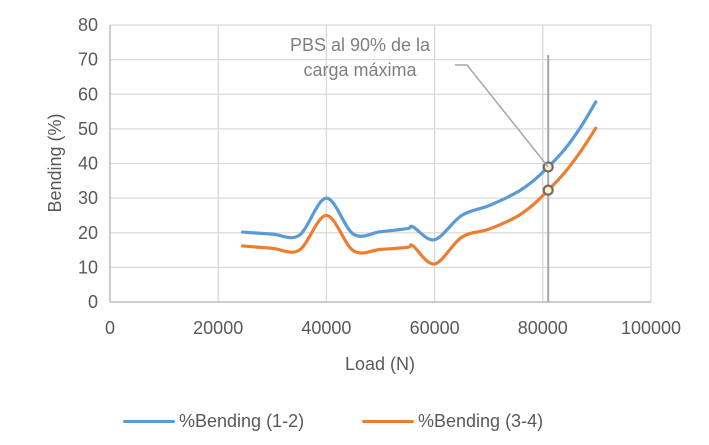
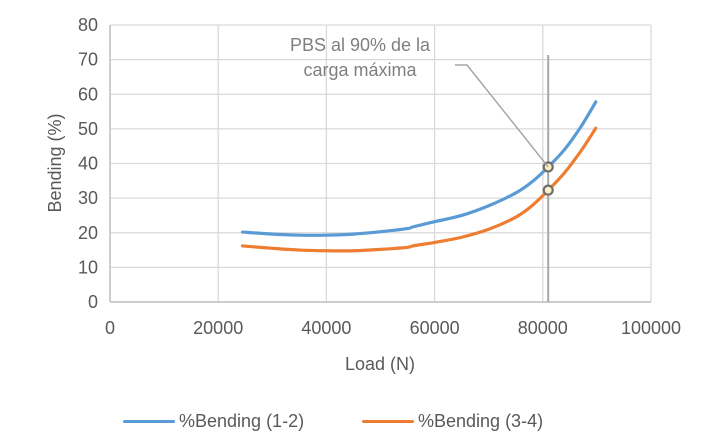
%Bending (1-2)/40000: 30 -> 19
%Bending (3-4)/40000: 25 -> 15
%Bending (1-2)/60000: 18 -> 23
%Bending (3-4)/60000: 11 -> 17
